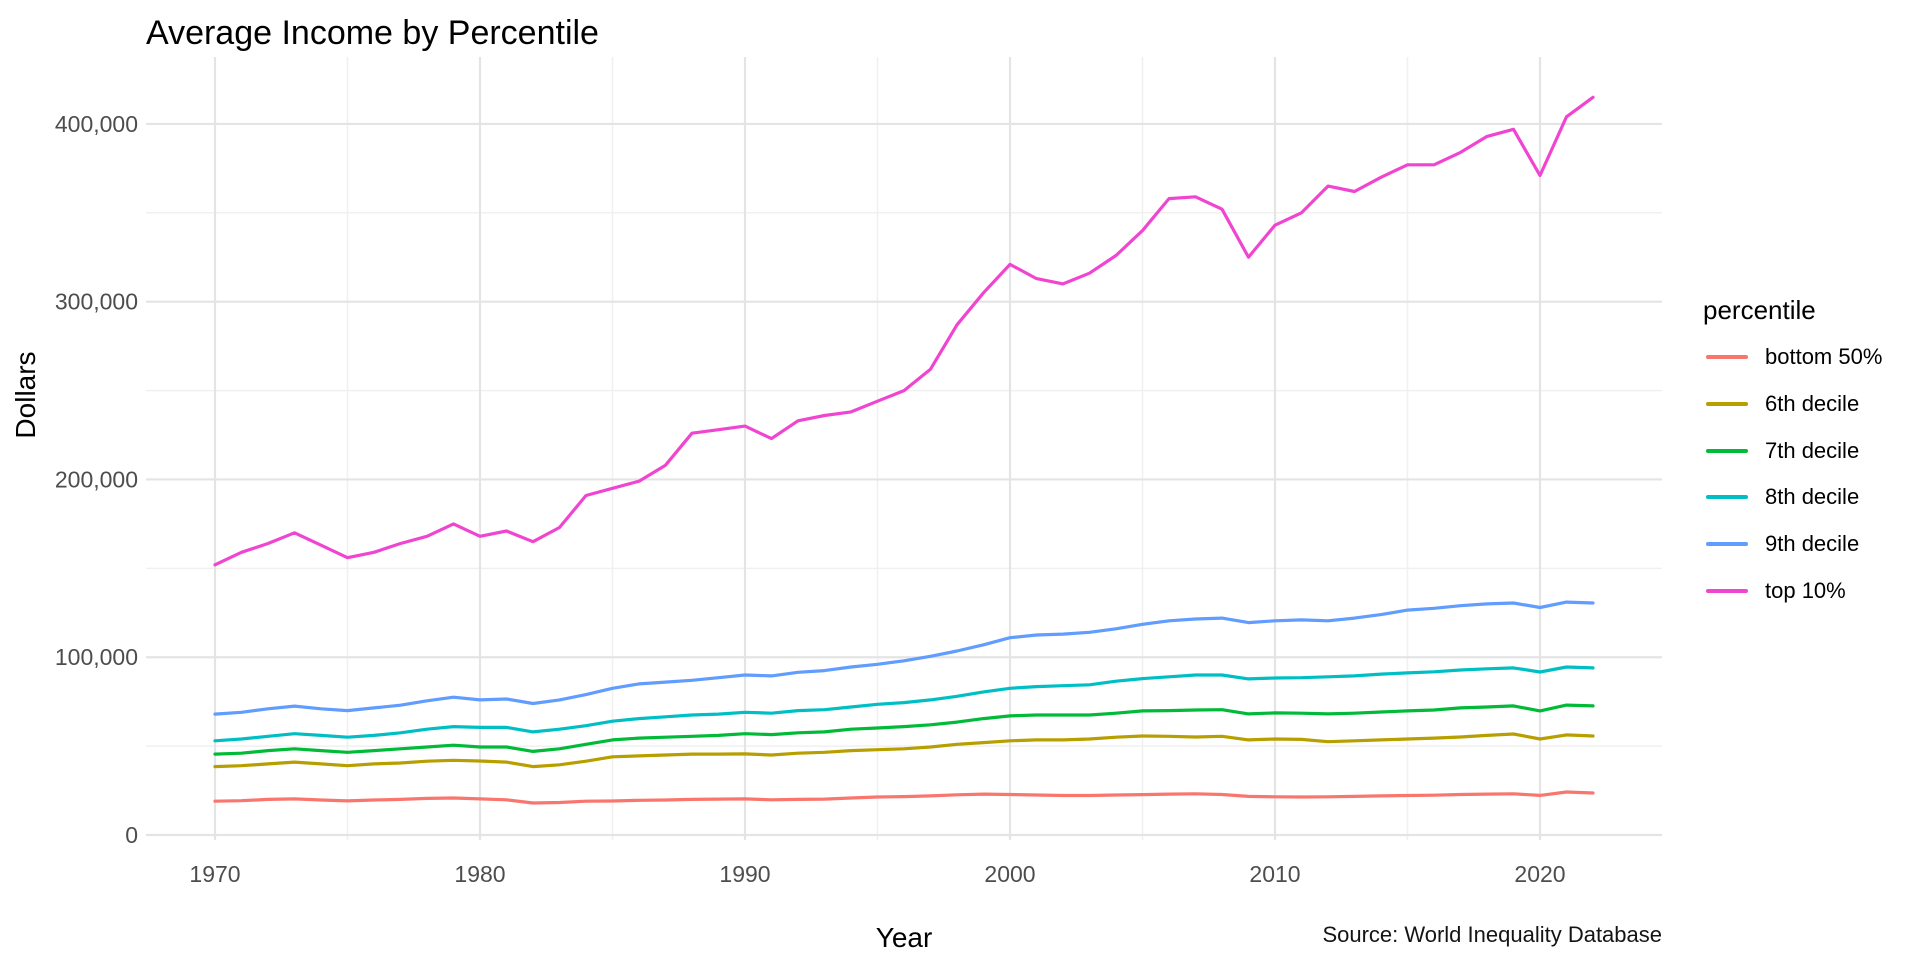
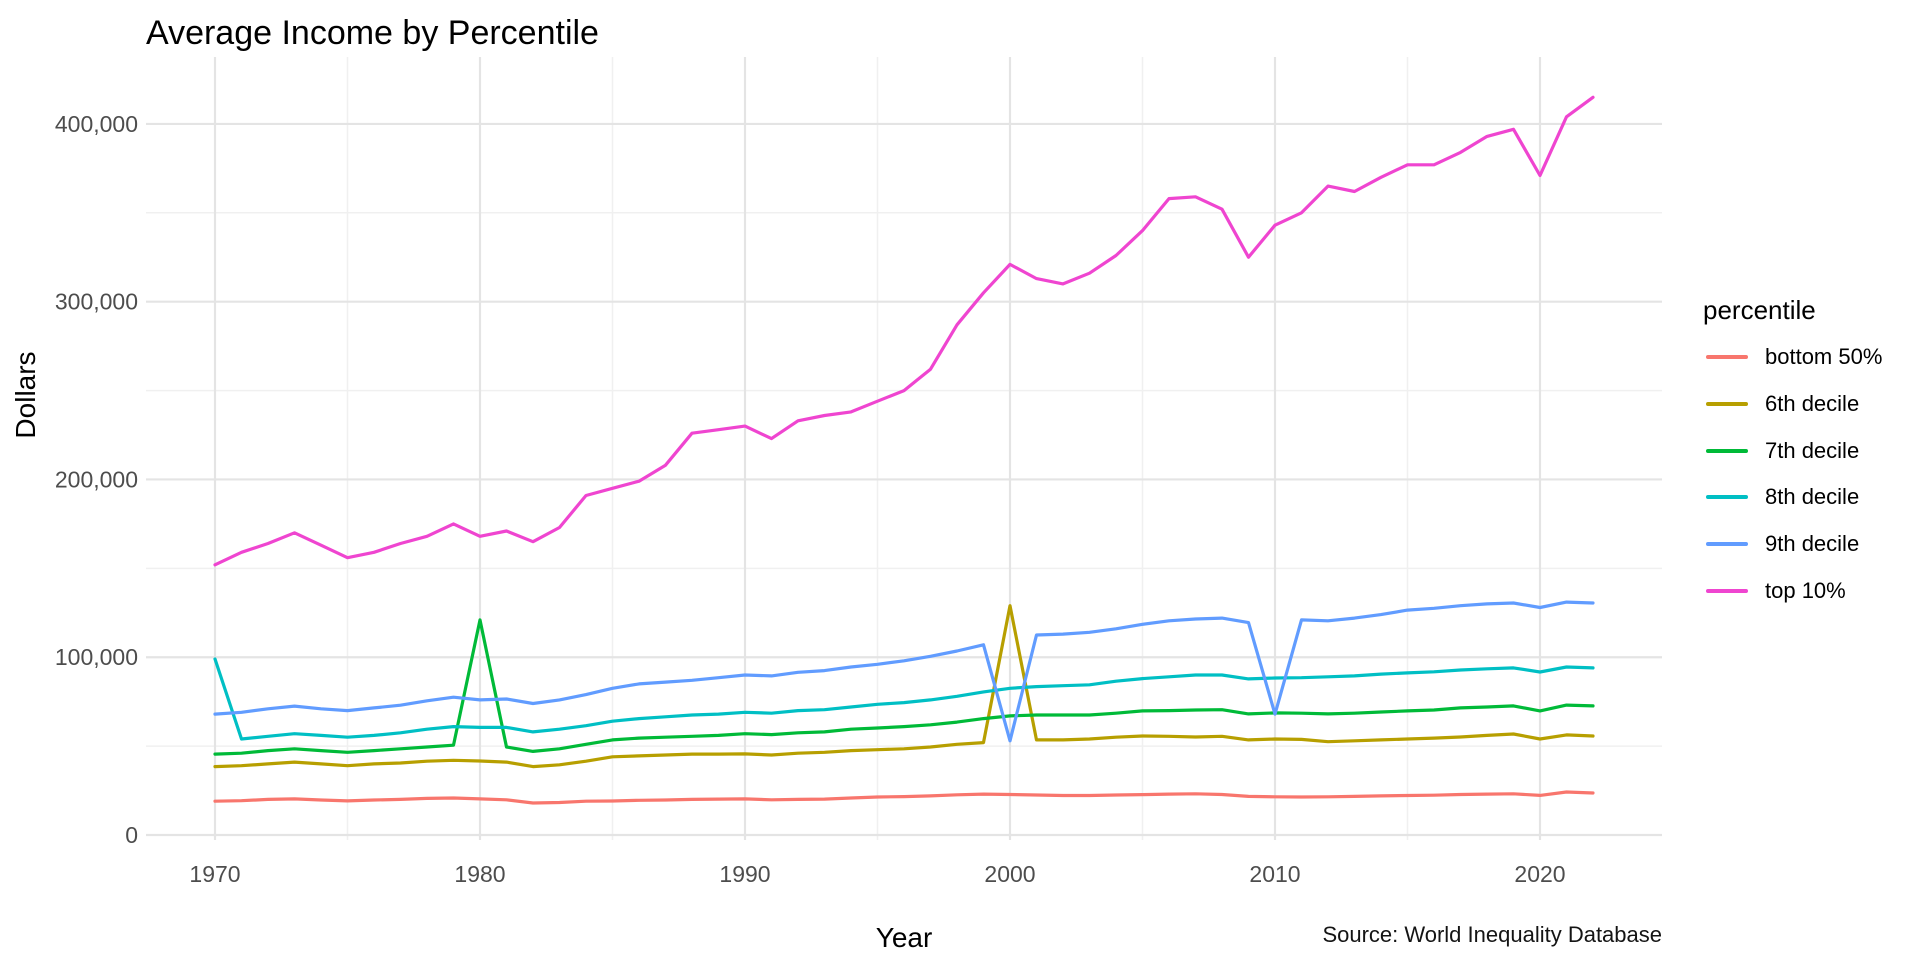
8th decile/1970: 53000 -> 99000
7th decile/1980: 50000 -> 121000
6th decile/2000: 53000 -> 129000
9th decile/2000: 111000 -> 53000
9th decile/2010: 120000 -> 68000
